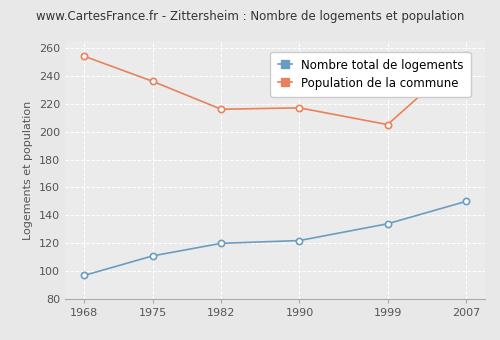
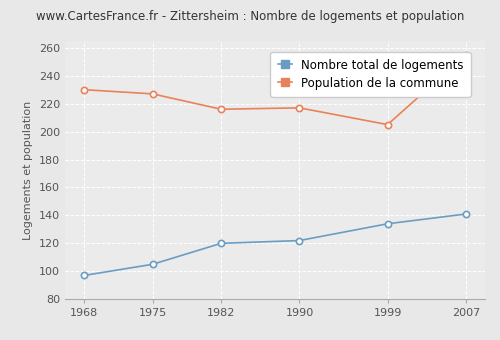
Population de la commune/1968: 254 -> 230
Nombre total de logements/1975: 111 -> 105
Population de la commune/1975: 236 -> 227
Nombre total de logements/2007: 150 -> 141
